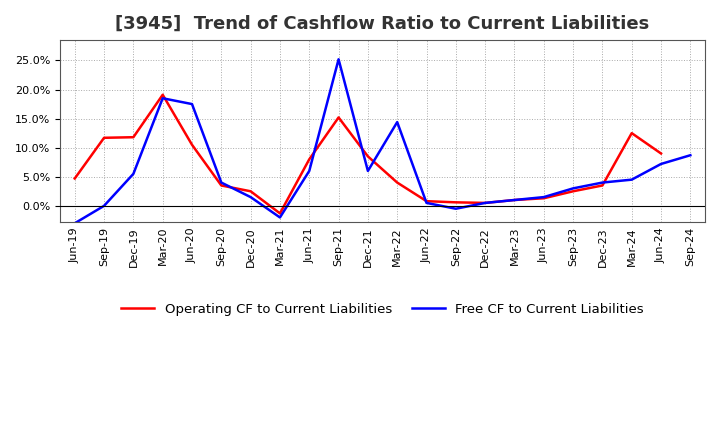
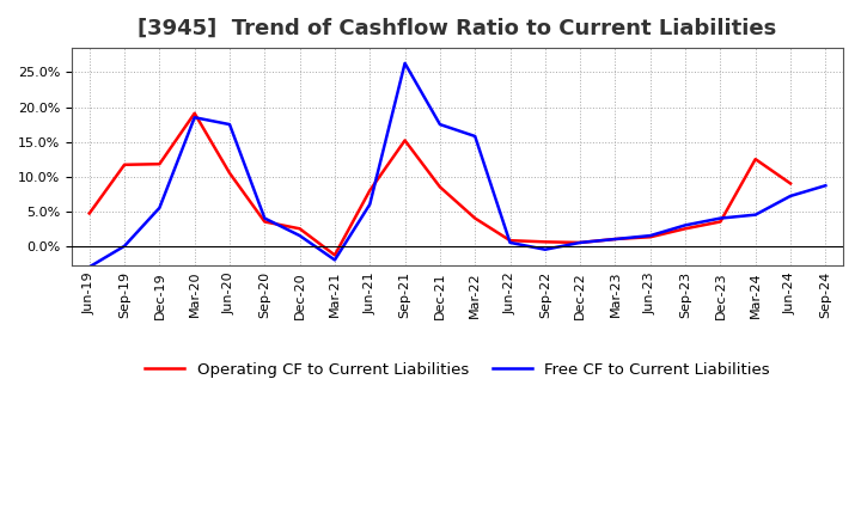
Free CF to Current Liabilities/Sep-21: 25.2% -> 26.3%
Free CF to Current Liabilities/Dec-21: 6.0% -> 17.5%
Free CF to Current Liabilities/Mar-22: 14.4% -> 15.8%
